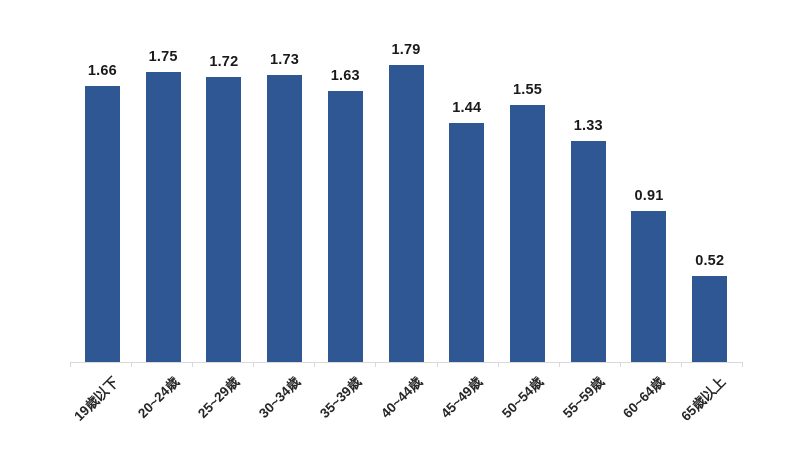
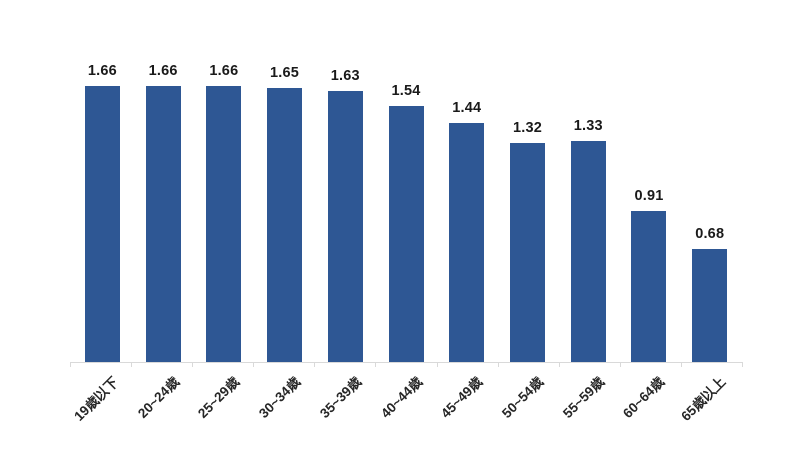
20~24歳: 1.75 -> 1.66
25~29歳: 1.72 -> 1.66
30~34歳: 1.73 -> 1.65
40~44歳: 1.79 -> 1.54
50~54歳: 1.55 -> 1.32
65歳以上: 0.52 -> 0.68
